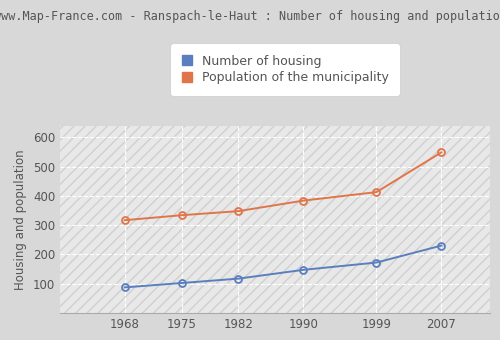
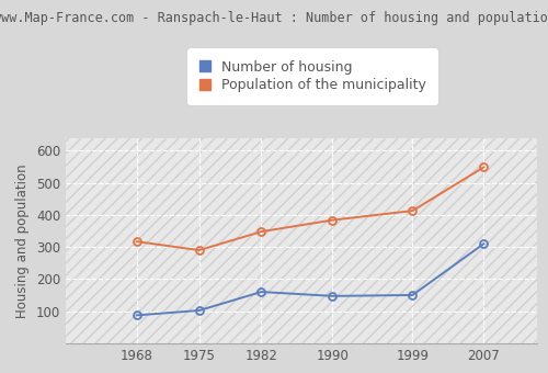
Population of the municipality/1975: 334 -> 290
Number of housing/1982: 117 -> 160
Number of housing/1999: 172 -> 150
Number of housing/2007: 230 -> 310
